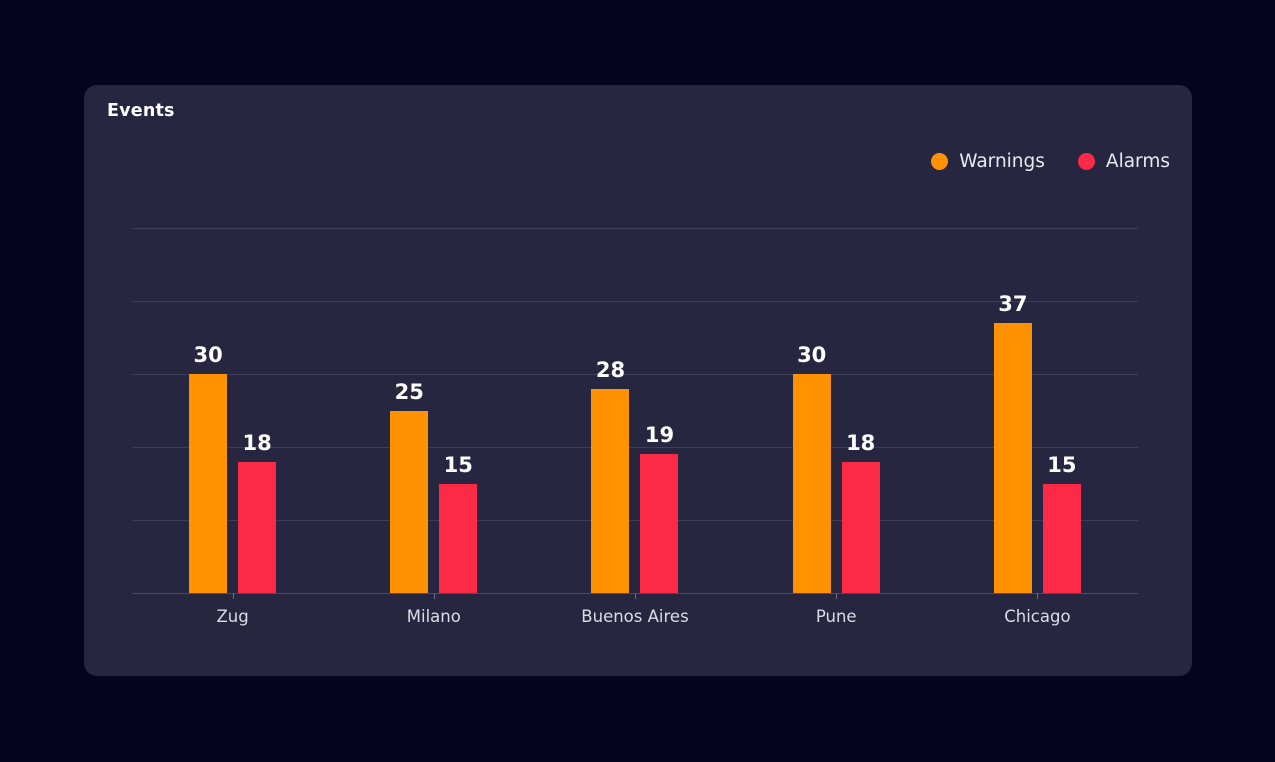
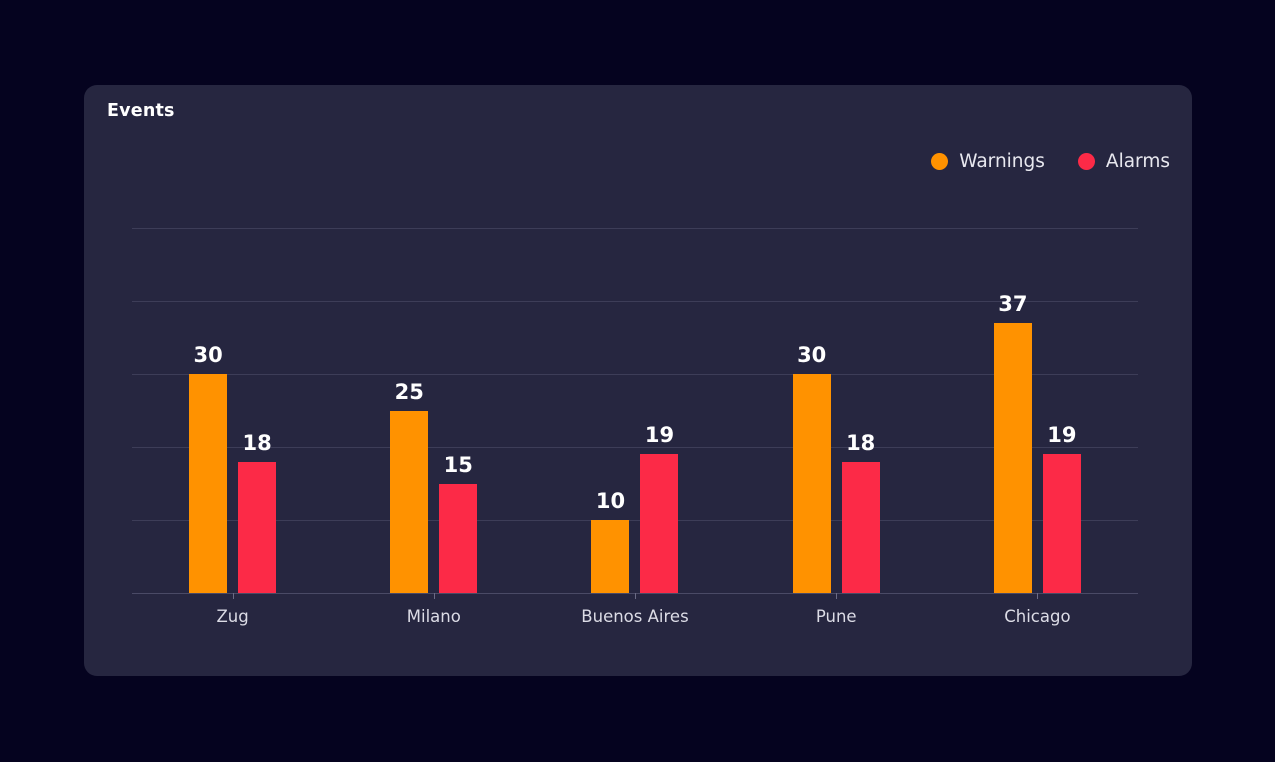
Warnings/Buenos Aires: 28 -> 10
Alarms/Chicago: 15 -> 19
